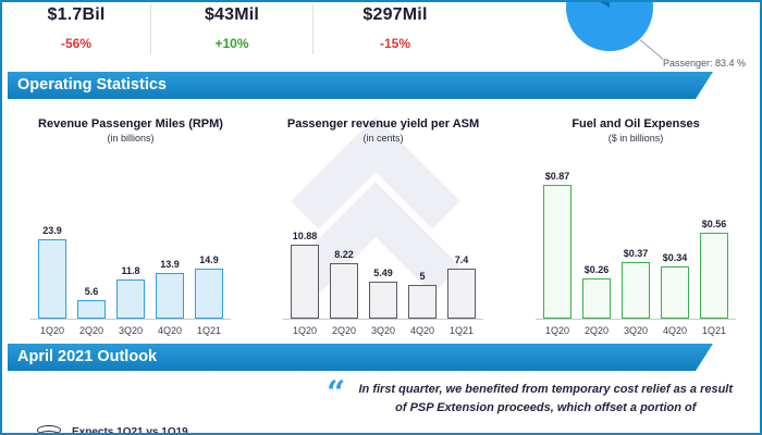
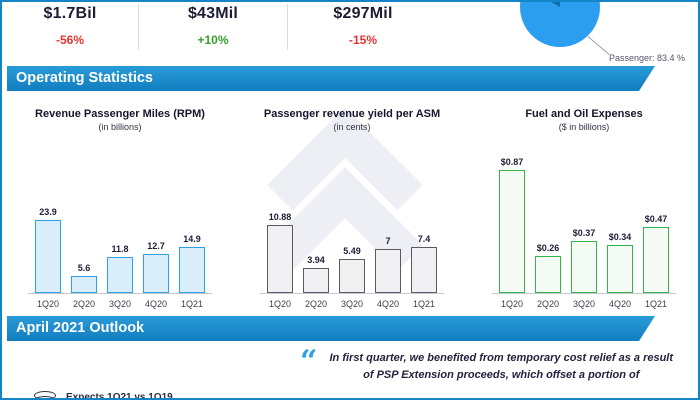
Revenue Passenger Miles (RPM)/4Q20: 13.9 -> 12.7
Passenger revenue yield per ASM/2Q20: 8.22 -> 3.94
Passenger revenue yield per ASM/4Q20: 5 -> 7
Fuel and Oil Expenses/1Q21: $0.56 -> $0.47
